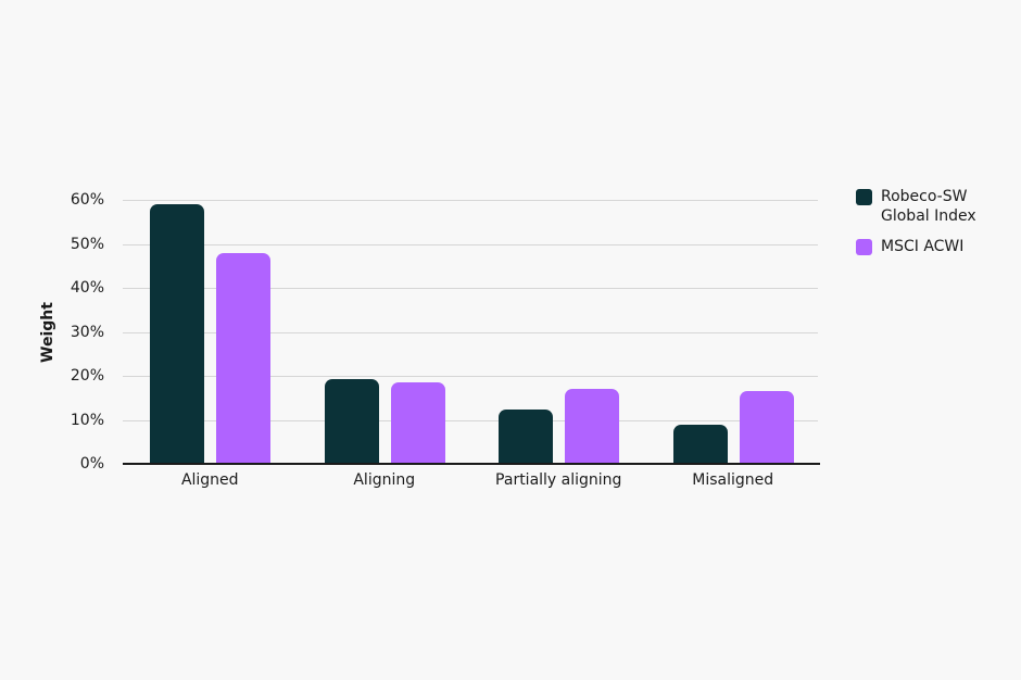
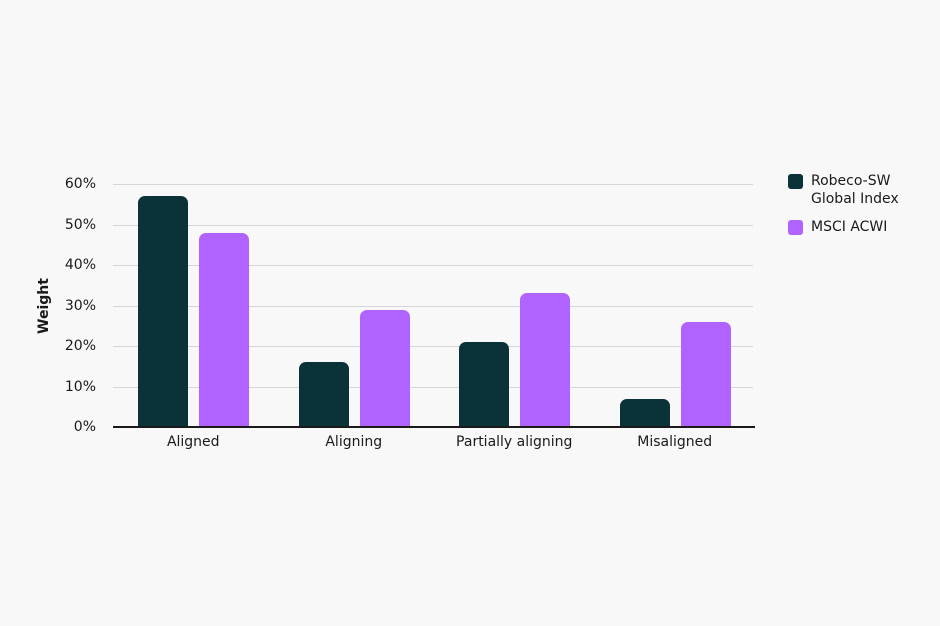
Robeco-SW Global Index/Aligned: 59% -> 57%
Robeco-SW Global Index/Aligning: 19% -> 16%
MSCI ACWI/Aligning: 19% -> 29%
Robeco-SW Global Index/Partially aligning: 12% -> 21%
MSCI ACWI/Partially aligning: 17% -> 33%
Robeco-SW Global Index/Misaligned: 9% -> 7%
MSCI ACWI/Misaligned: 16% -> 26%
